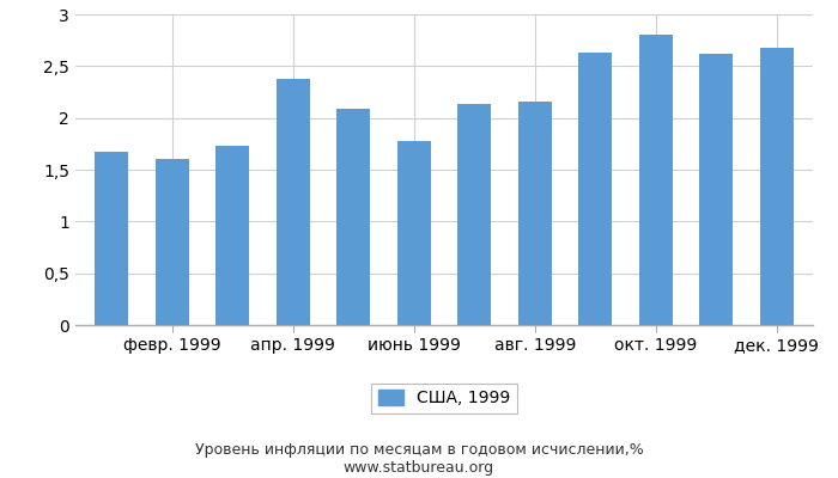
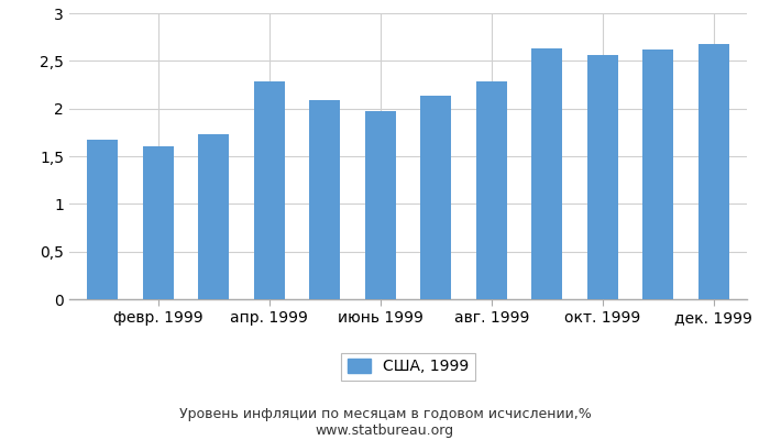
апр. 1999: 2,38 -> 2,28
июнь 1999: 1,78 -> 1,97
авг. 1999: 2,16 -> 2,28
окт. 1999: 2,80 -> 2,56
